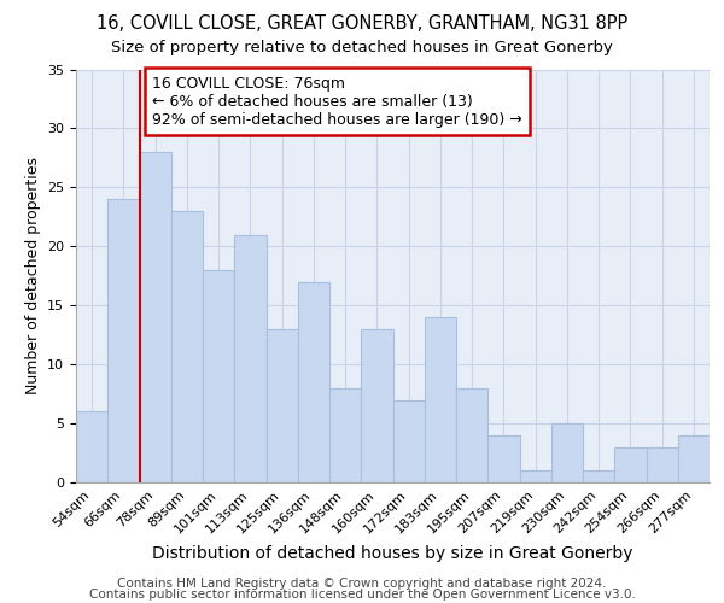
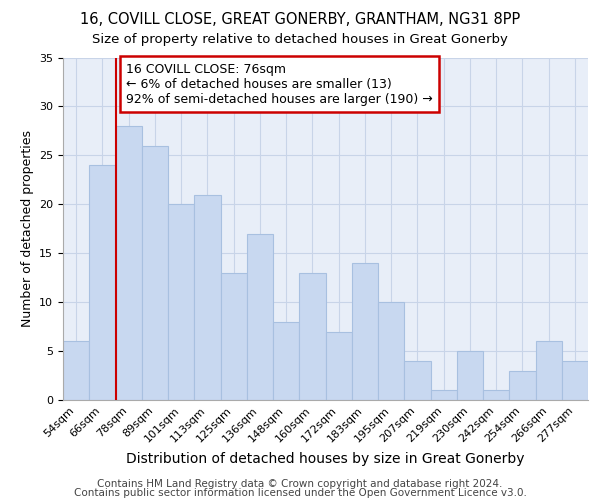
89sqm: 23 -> 26
101sqm: 18 -> 20
195sqm: 8 -> 10
266sqm: 3 -> 6
